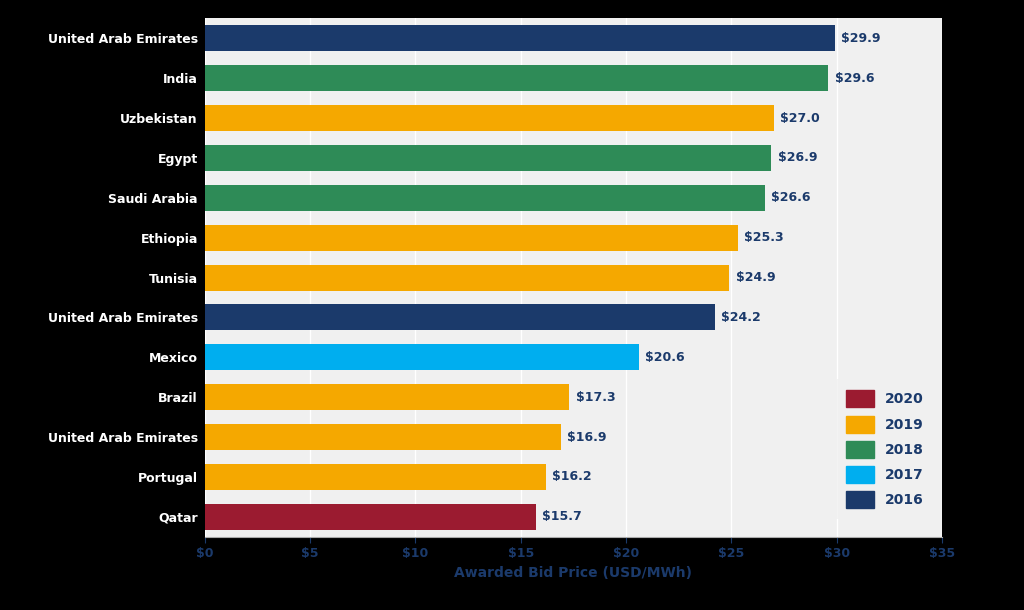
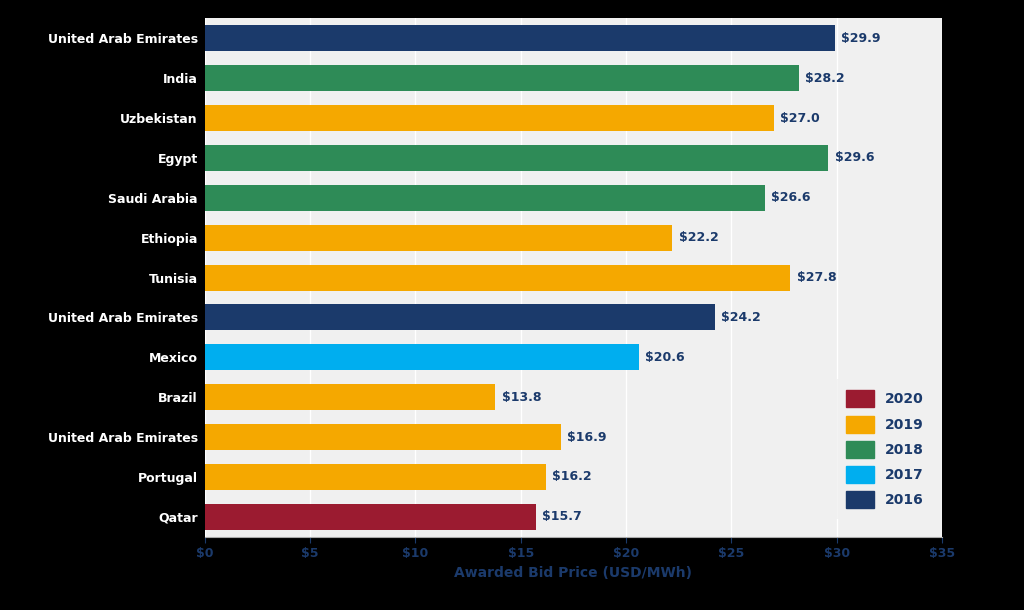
India: $29.6 -> $28.2
Egypt: $26.9 -> $29.6
Ethiopia: $25.3 -> $22.2
Tunisia: $24.9 -> $27.8
Brazil: $17.3 -> $13.8
